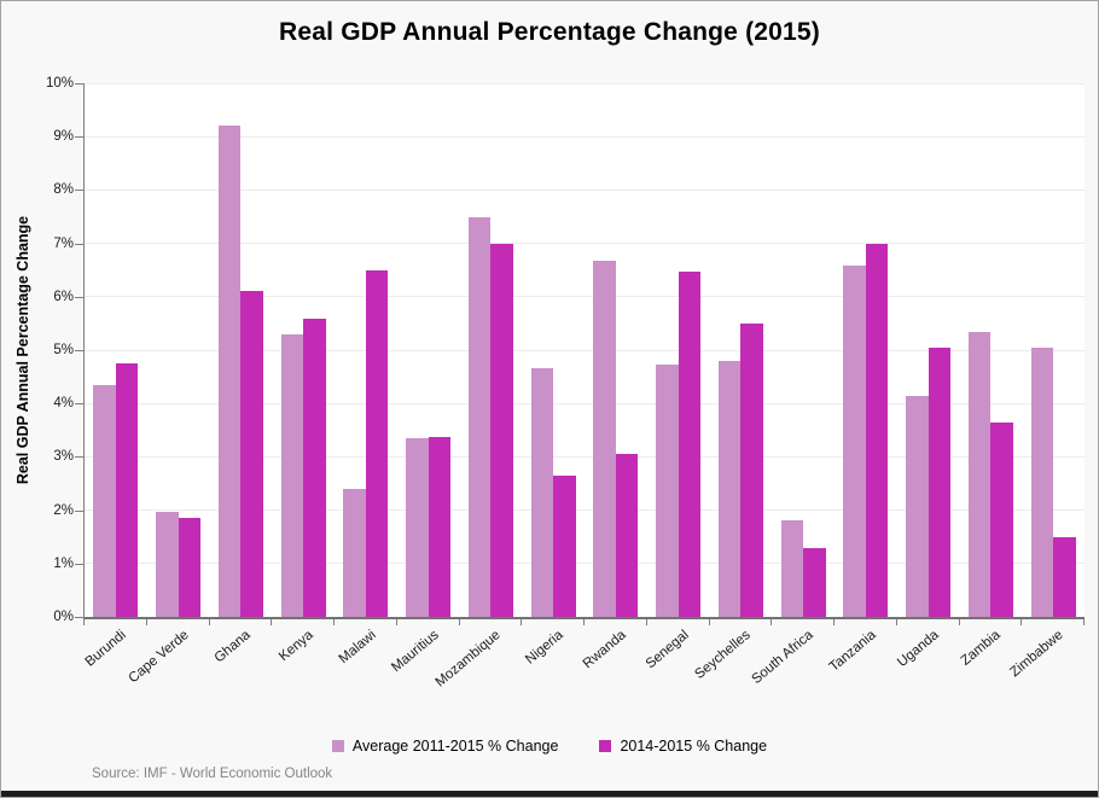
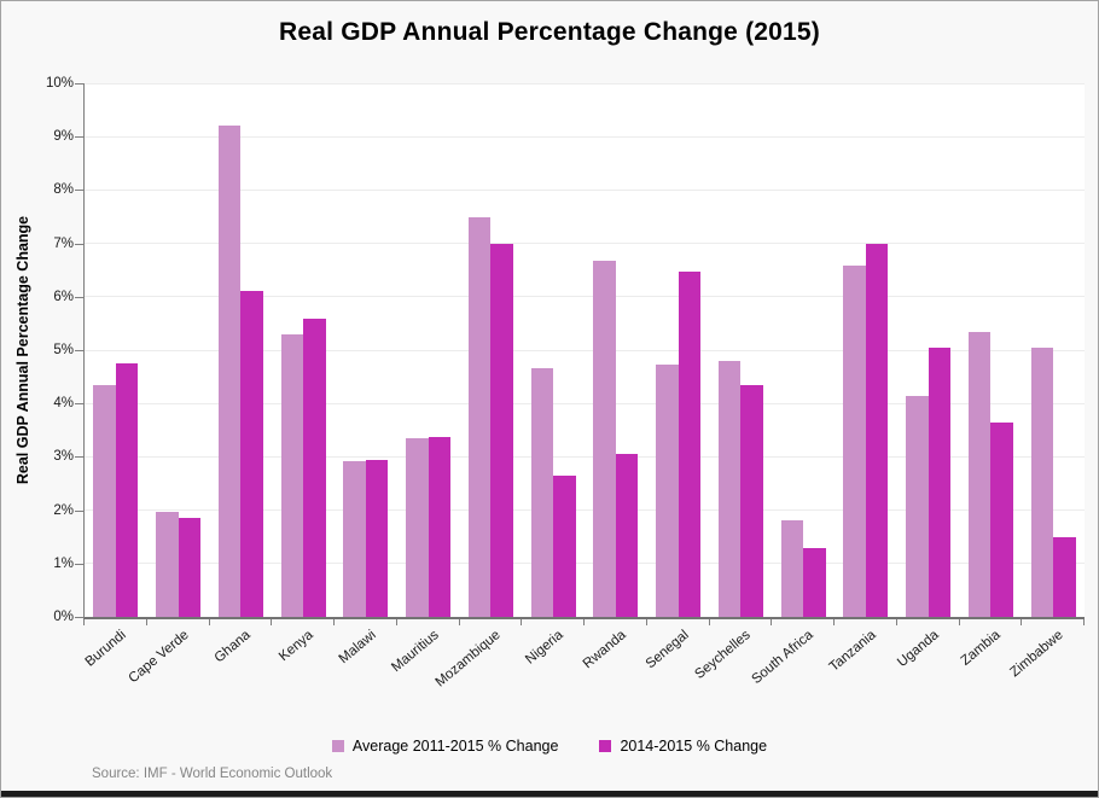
Average 2011-2015 % Change/Malawi: 2.4% -> 2.9%
2014-2015 % Change/Malawi: 6.5% -> 3.0%
2014-2015 % Change/Seychelles: 5.5% -> 4.3%
